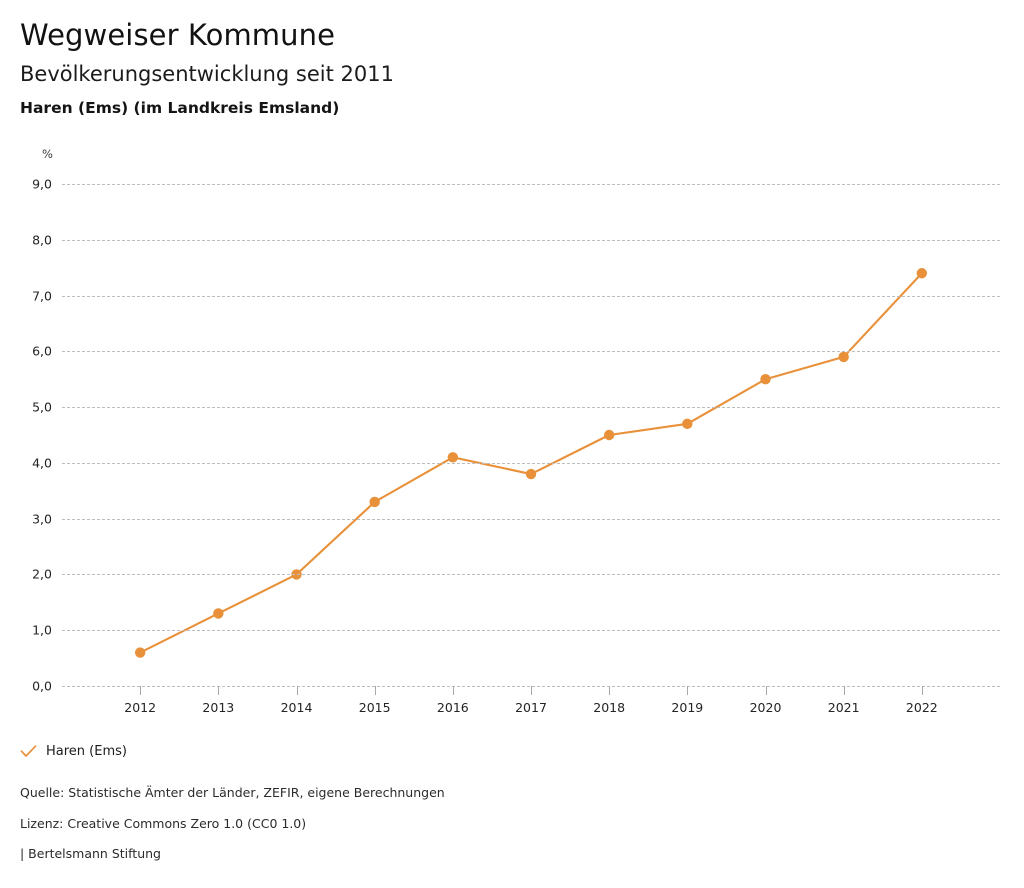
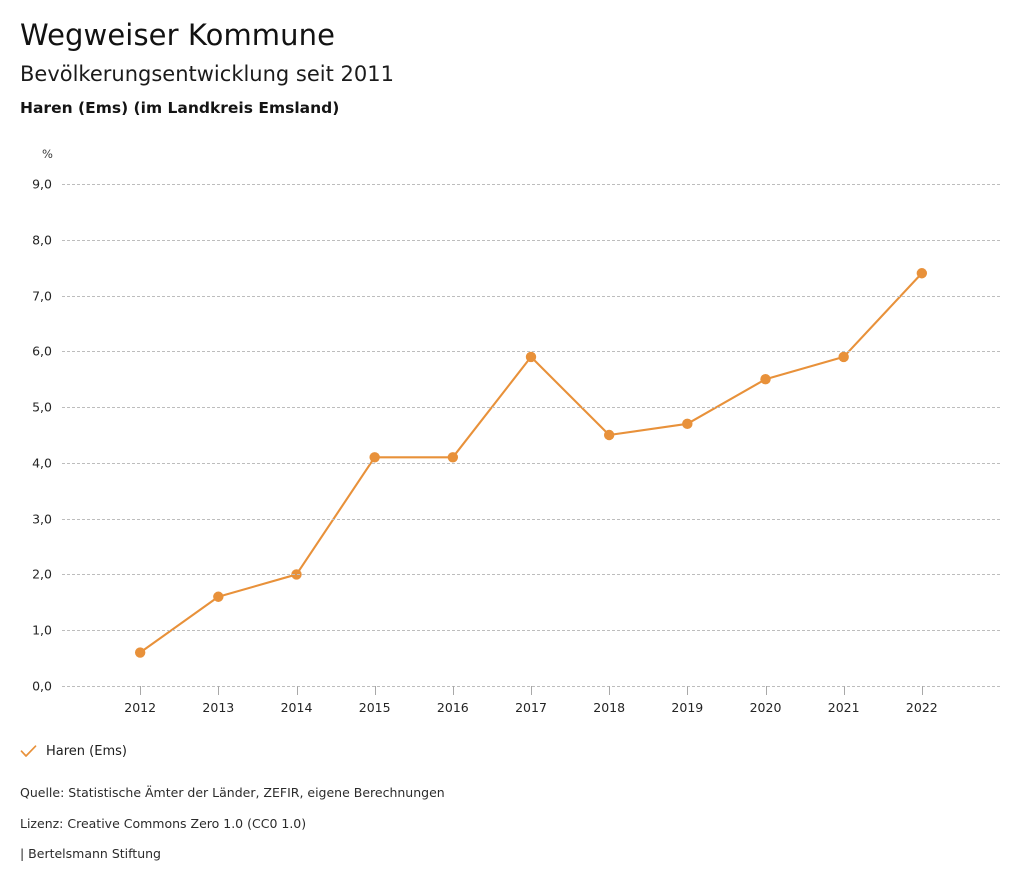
2013: 1,3 -> 1,6
2015: 3,3 -> 4,1
2017: 3,8 -> 5,9
